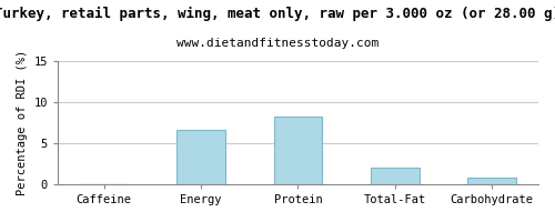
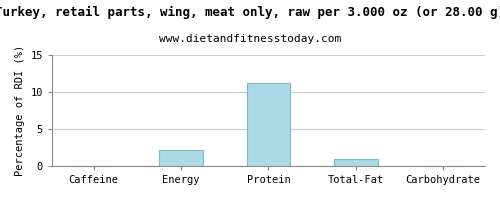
Energy: 6.6 -> 2.1
Protein: 8.2 -> 11.2
Total-Fat: 2.0 -> 1.0
Carbohydrate: 0.8 -> 0.1
